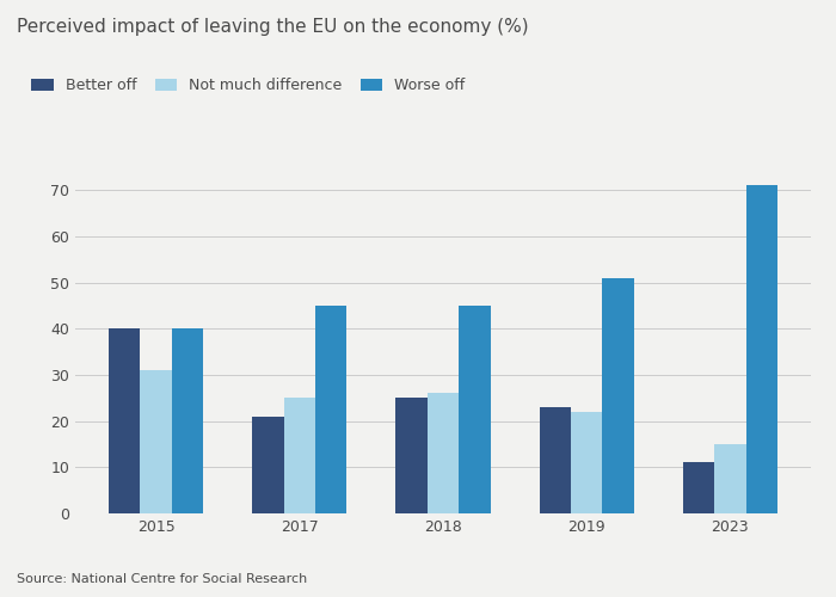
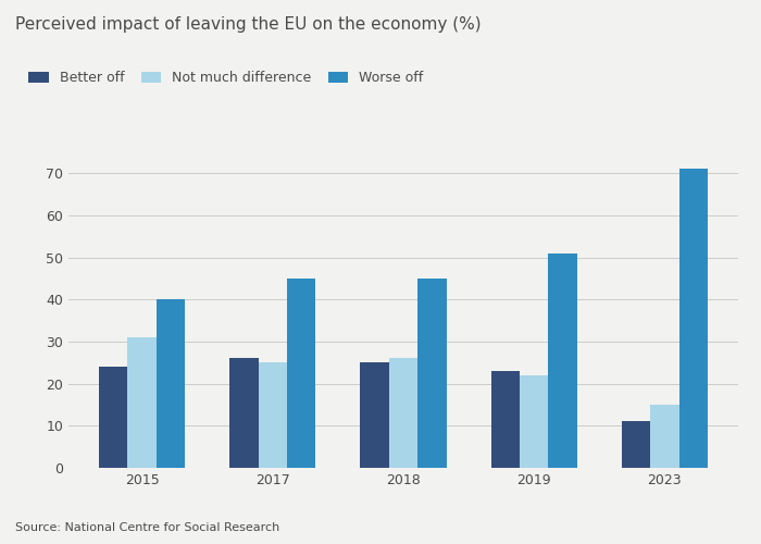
Better off/2015: 40 -> 24
Better off/2017: 21 -> 26
